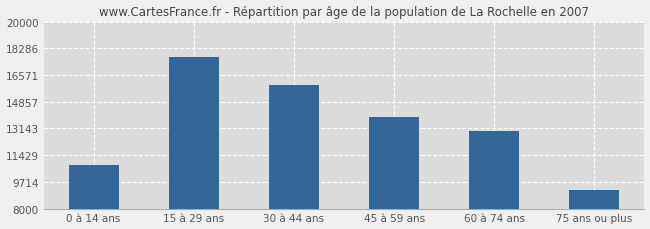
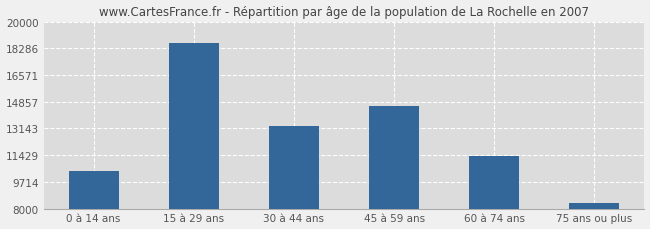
0 à 14 ans: 10800 -> 10400
15 à 29 ans: 17700 -> 18600
30 à 44 ans: 15900 -> 13300
45 à 59 ans: 13900 -> 14600
60 à 74 ans: 13000 -> 11400
75 ans ou plus: 9200 -> 8400
